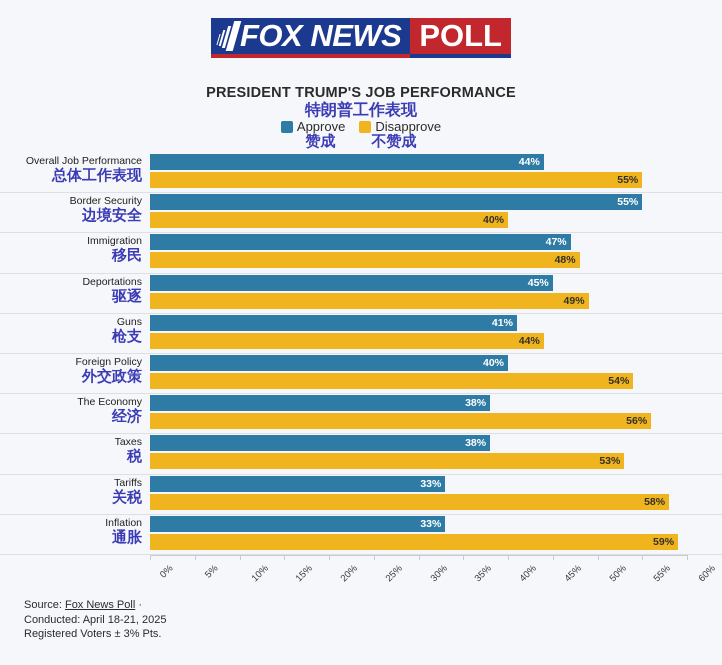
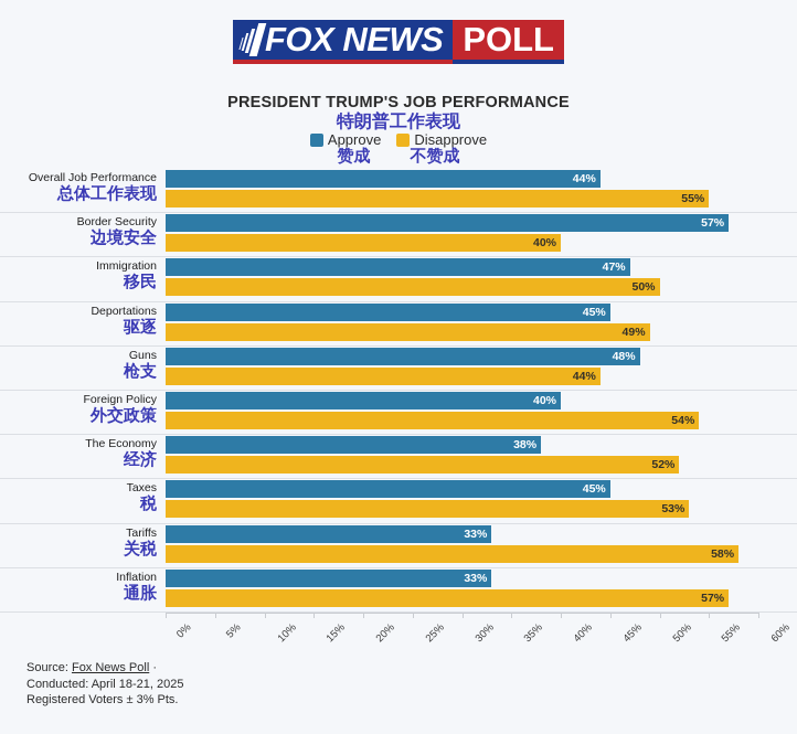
Approve/Border Security: 55% -> 57%
Disapprove/Immigration: 48% -> 50%
Approve/Guns: 41% -> 48%
Disapprove/The Economy: 56% -> 52%
Approve/Taxes: 38% -> 45%
Disapprove/Inflation: 59% -> 57%
